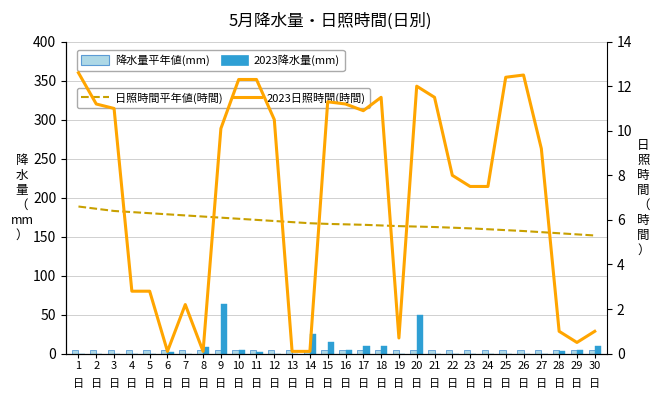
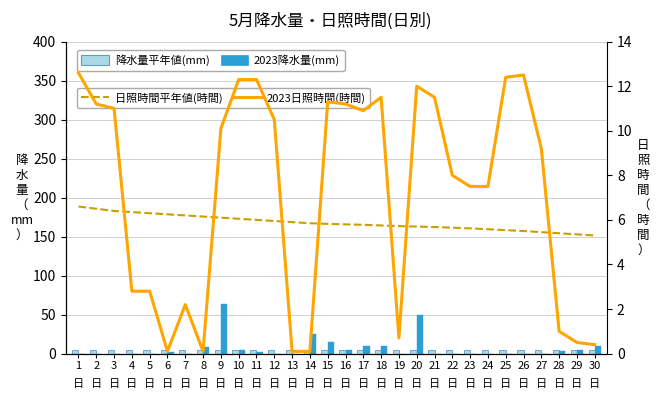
2023日照時間(時間)/30: 1.0 -> 0.4
